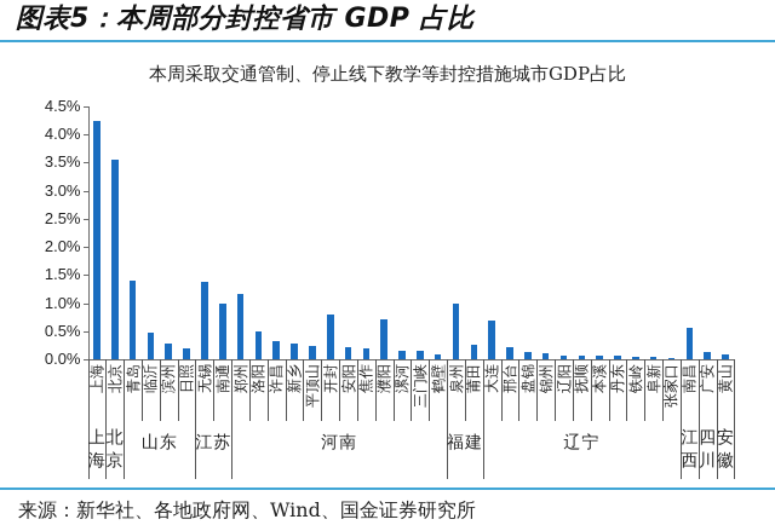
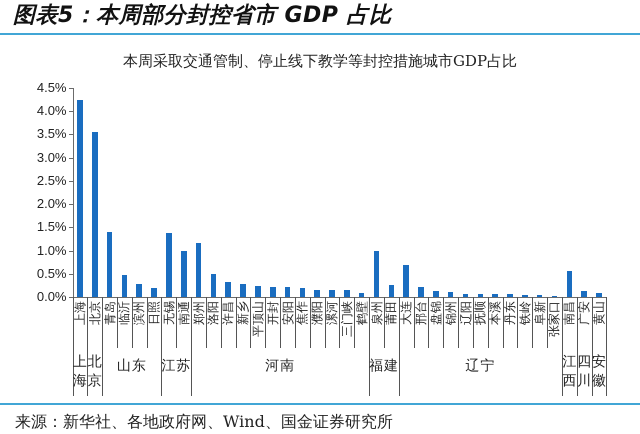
开封: 0.8% -> 0.2%
濮阳: 0.7% -> 0.2%
